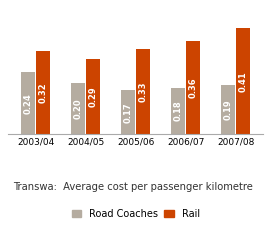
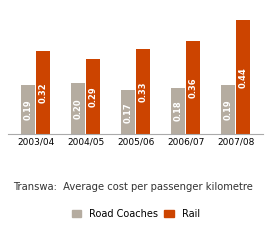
Road Coaches/2003/04: 0.24 -> 0.19
Rail/2007/08: 0.41 -> 0.44
